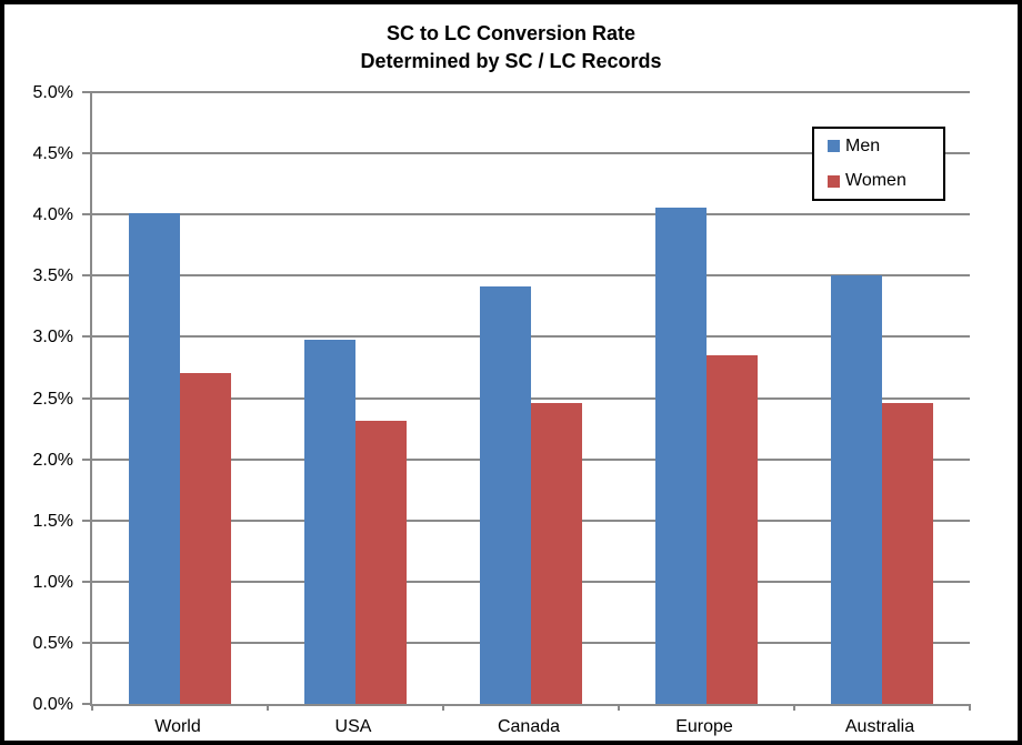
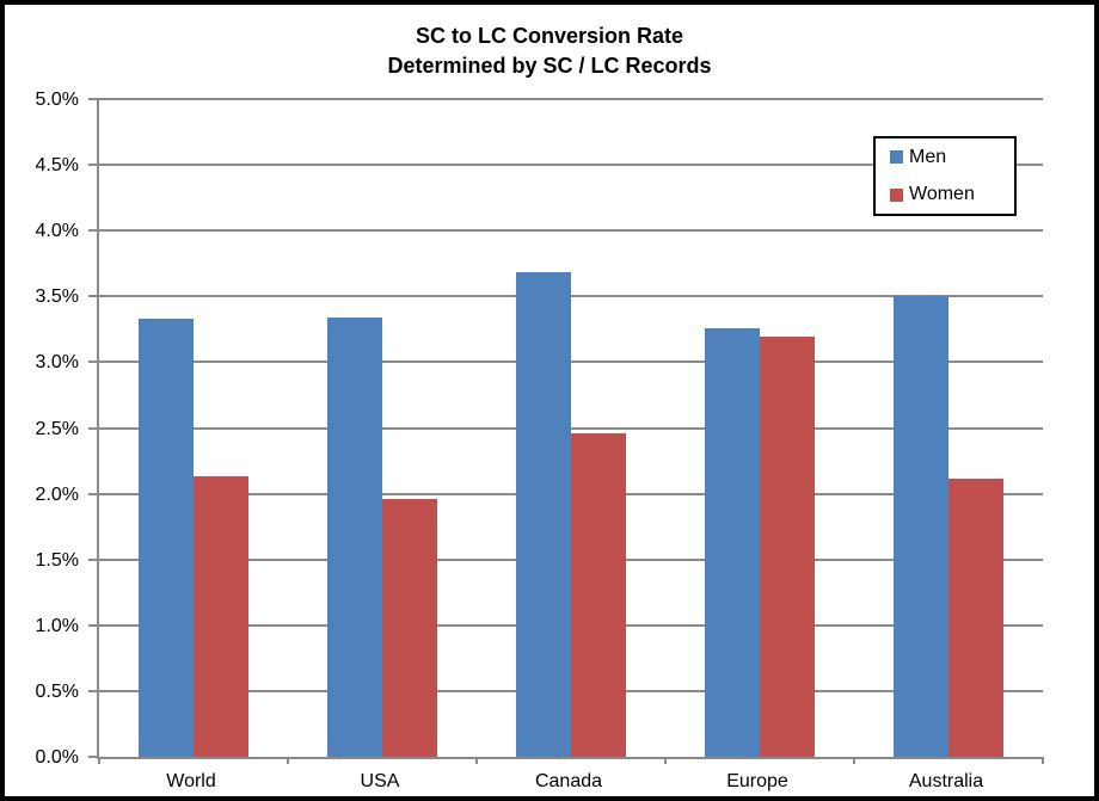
Men/World: 4.01% -> 3.33%
Women/World: 2.70% -> 2.13%
Men/USA: 2.98% -> 3.34%
Women/USA: 2.31% -> 1.96%
Men/Canada: 3.41% -> 3.68%
Men/Europe: 4.06% -> 3.26%
Women/Europe: 2.85% -> 3.19%
Women/Australia: 2.46% -> 2.11%
